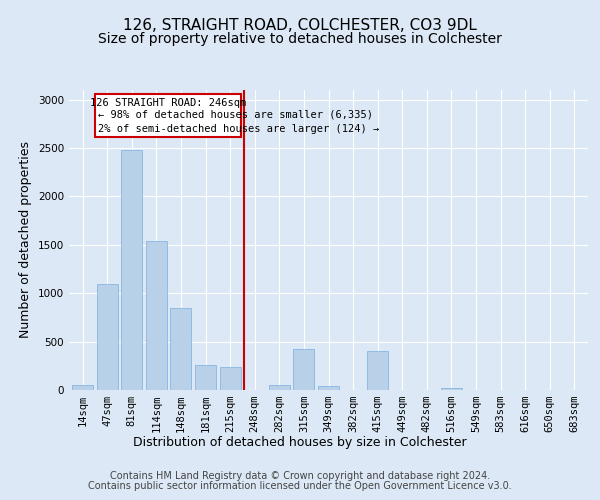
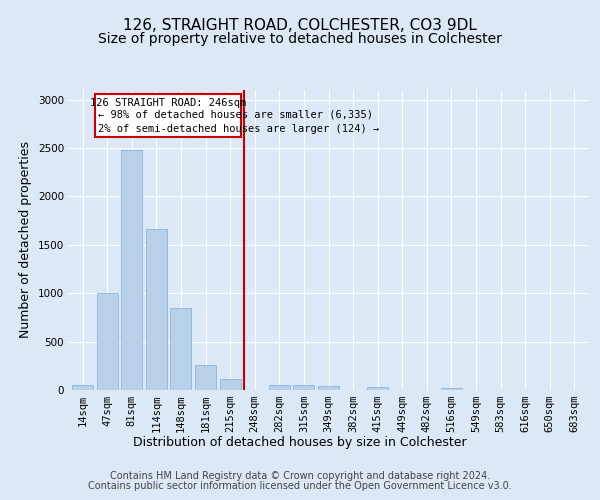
47sqm: 1100 -> 1000
114sqm: 1540 -> 1660
215sqm: 240 -> 120
315sqm: 420 -> 50
415sqm: 400 -> 30
